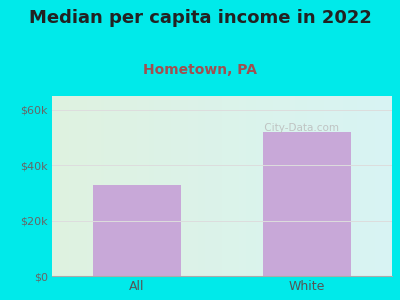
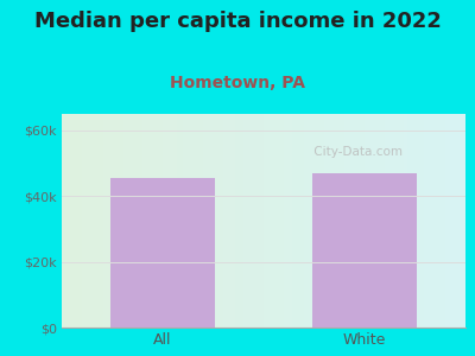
All: $33.0k -> $45.5k
White: $52.0k -> $47.0k
